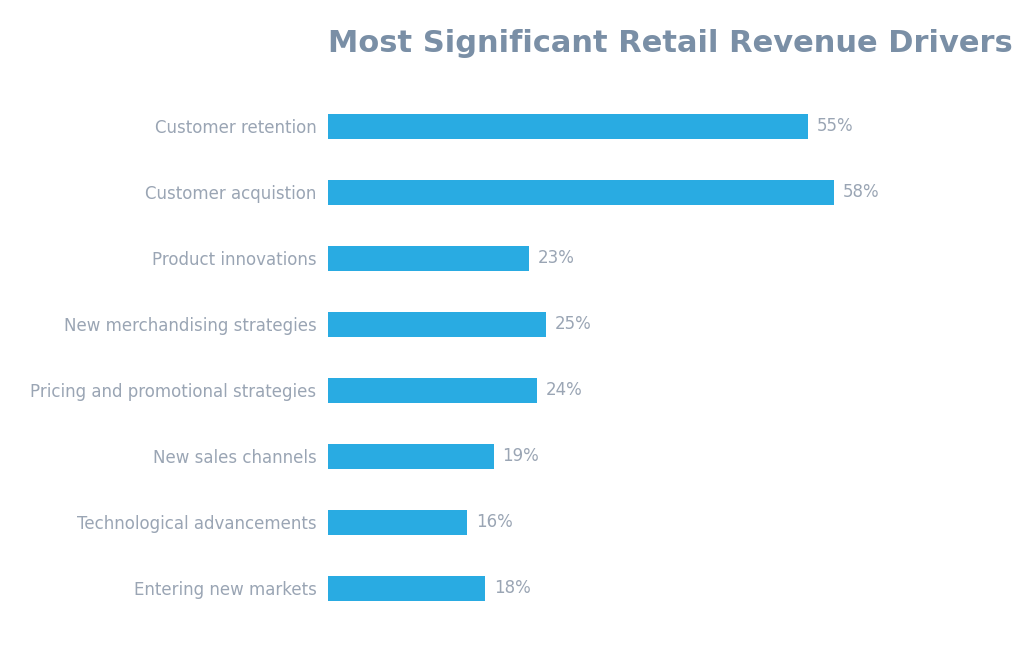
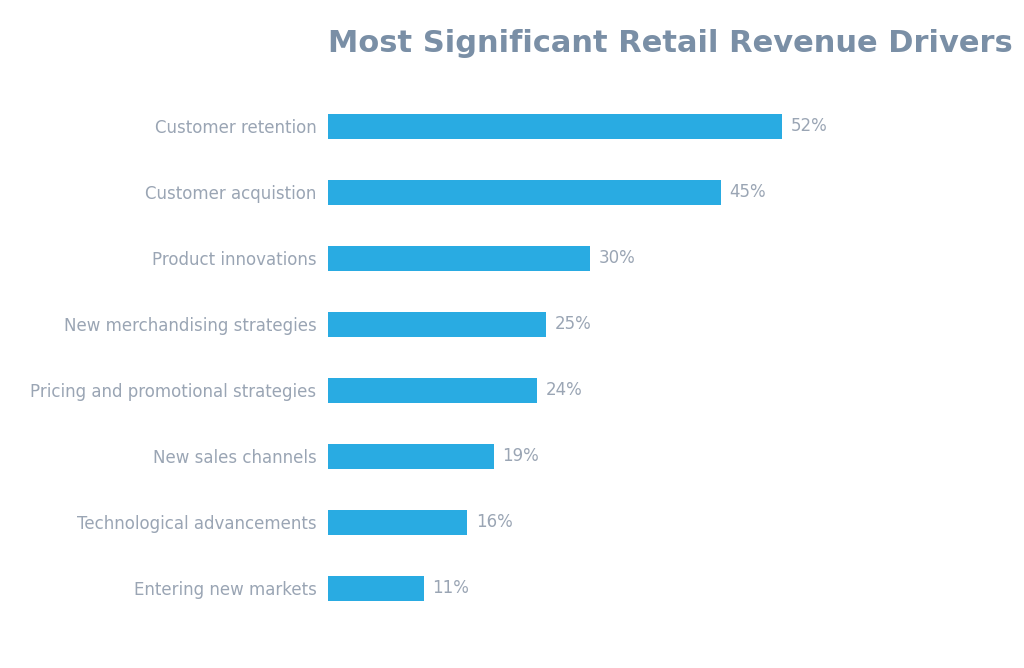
Customer retention: 55% -> 52%
Customer acquistion: 58% -> 45%
Product innovations: 23% -> 30%
Entering new markets: 18% -> 11%
